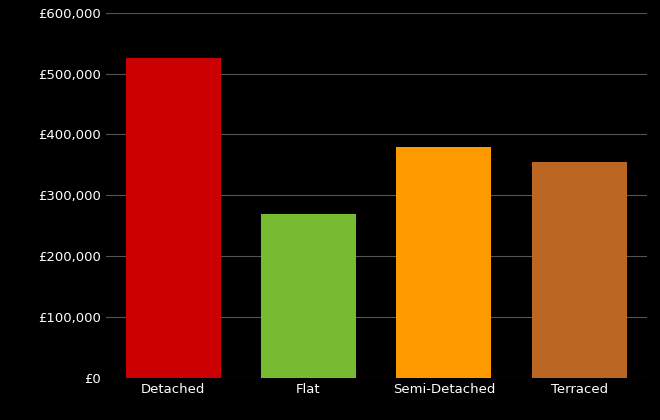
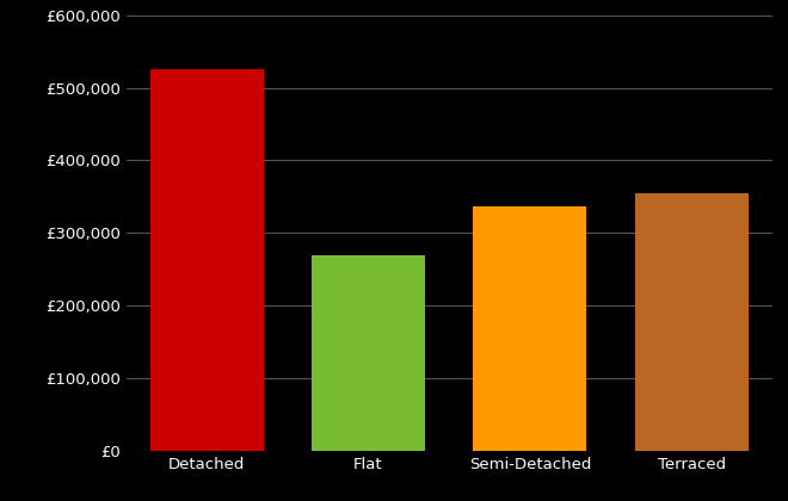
Semi-Detached: £380,000 -> £336,000
